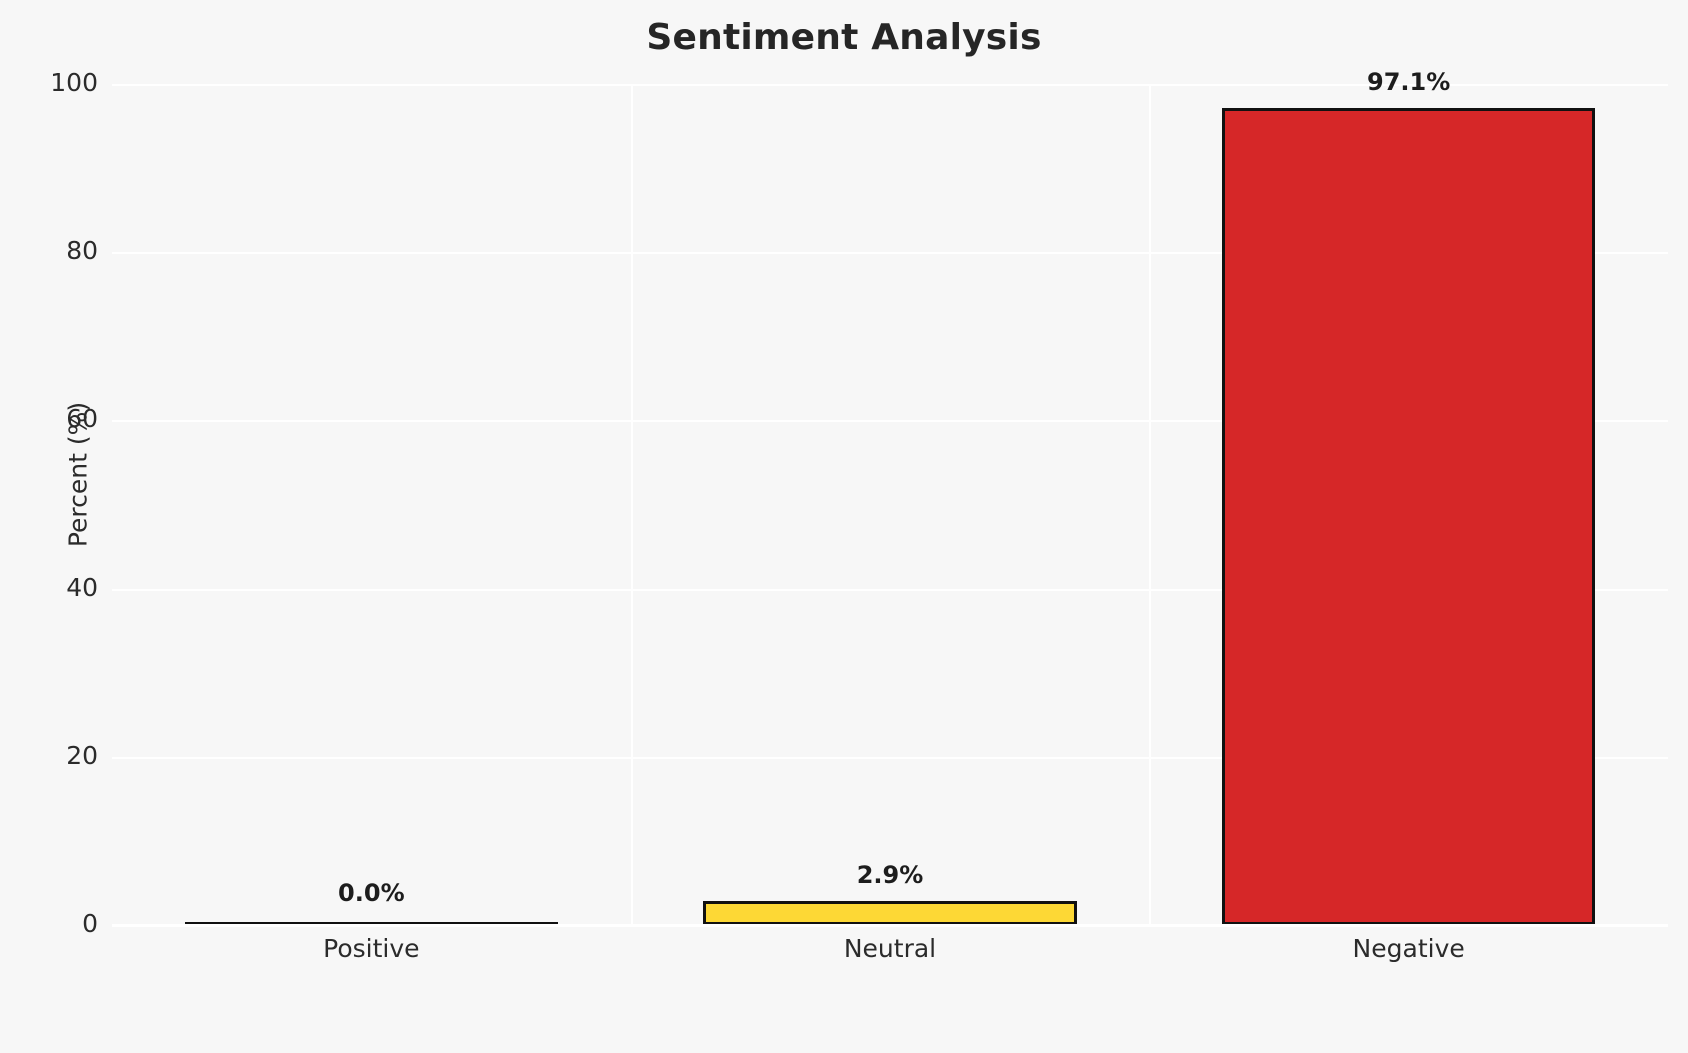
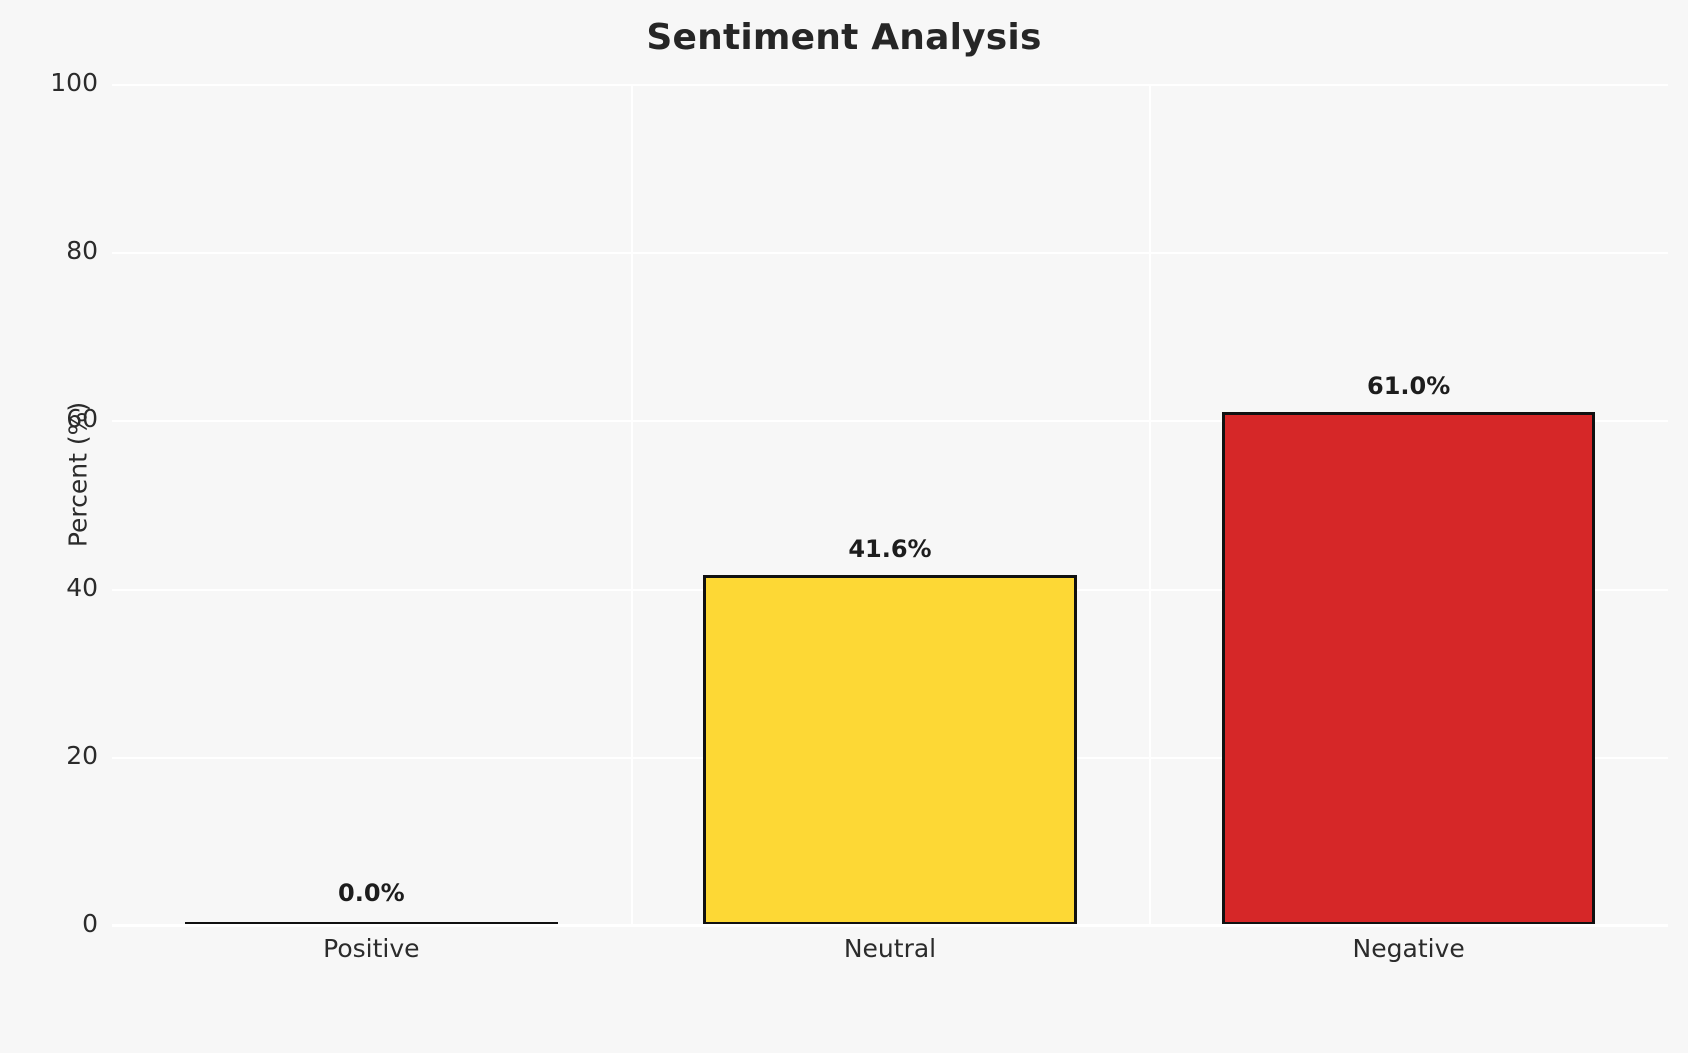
Neutral: 2.9% -> 41.6%
Negative: 97.1% -> 61.0%
